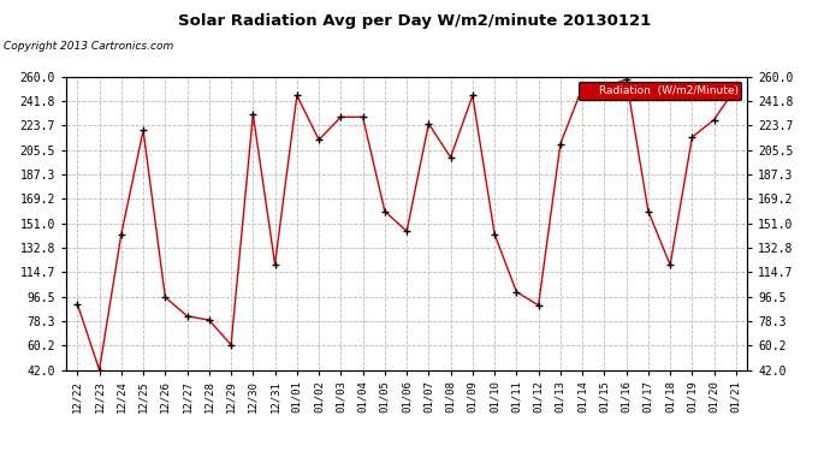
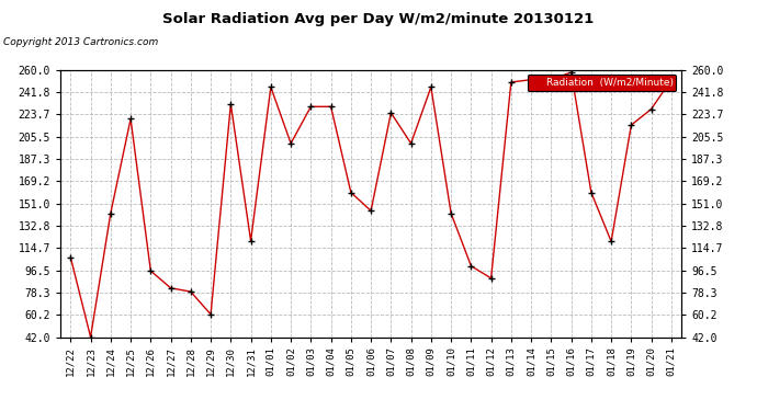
12/22: 91 -> 107
01/02: 213 -> 200
01/13: 210 -> 250
